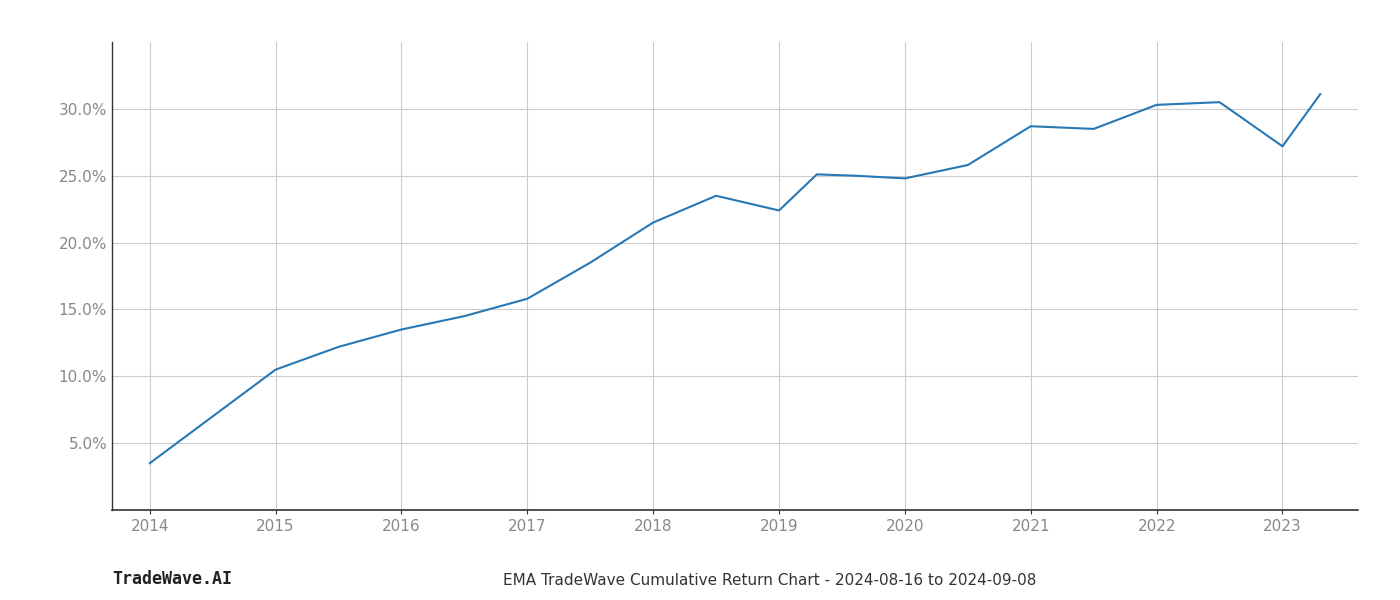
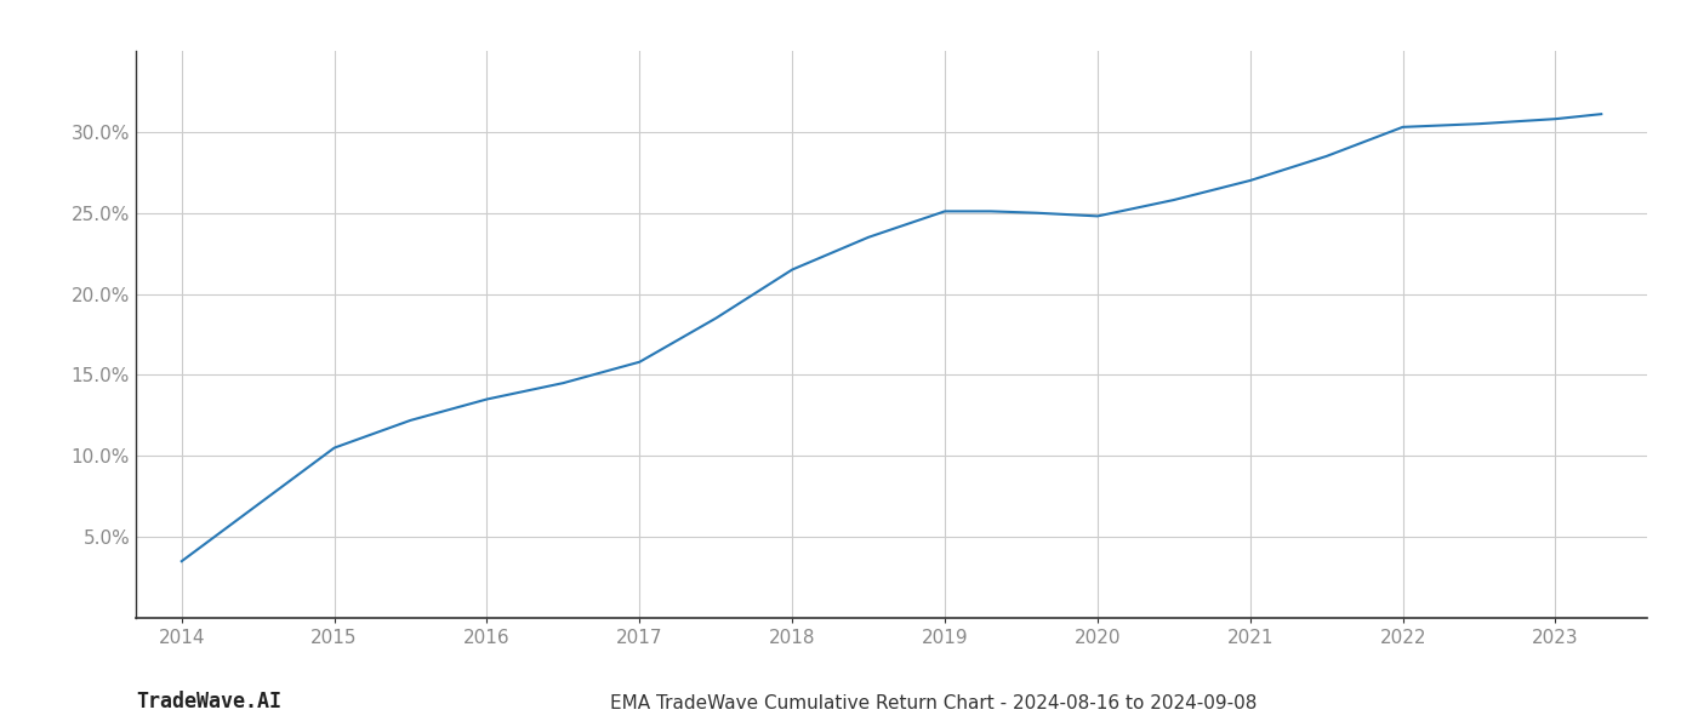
2019: 22.4% -> 25.1%
2021: 28.7% -> 27.0%
2023: 27.2% -> 30.8%
